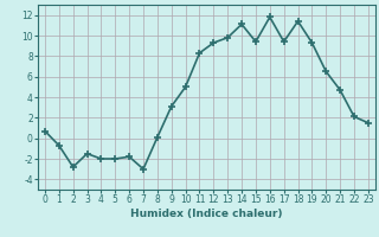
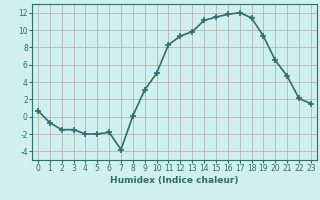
2: -2.8 -> -1.5
7: -3.0 -> -3.8
15: 9.4 -> 11.5
17: 9.4 -> 12.0
